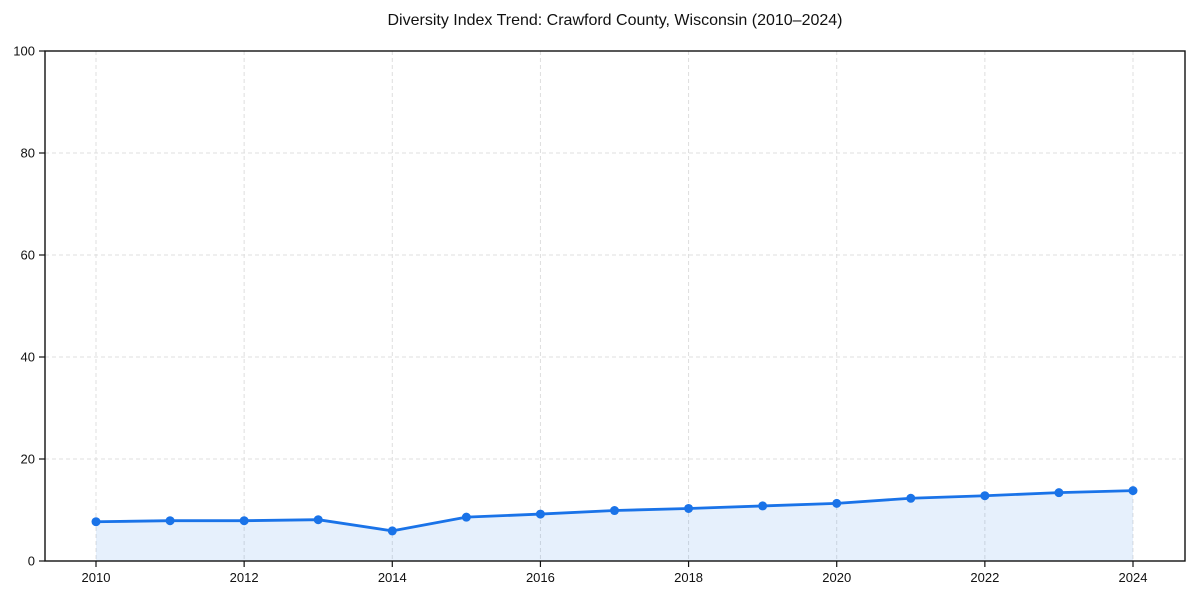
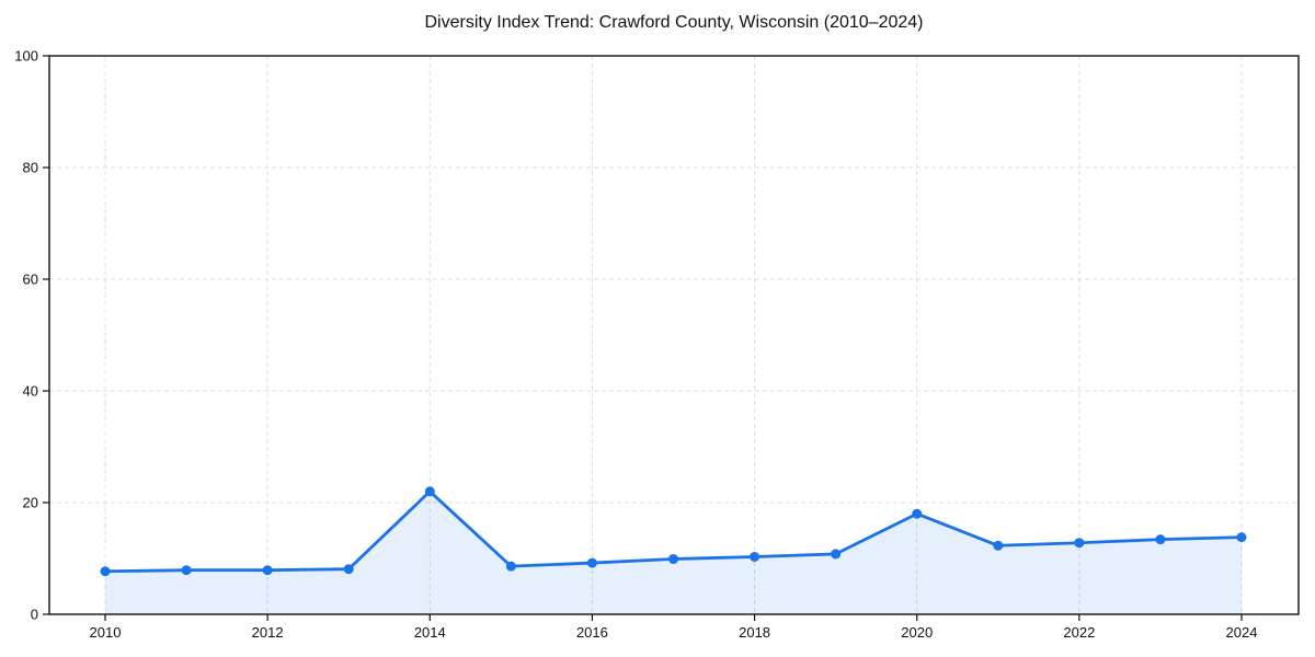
2014: 6 -> 22
2020: 11 -> 18
